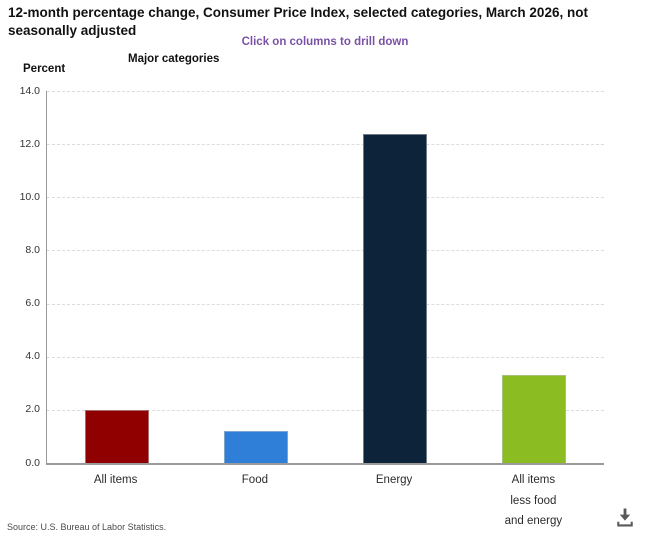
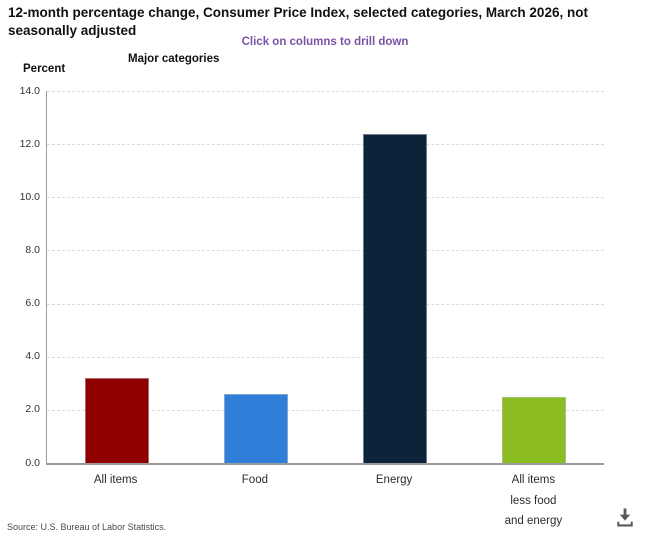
All items: 2.0 -> 3.2
Food: 1.2 -> 2.6
All items less food and energy: 3.3 -> 2.5
